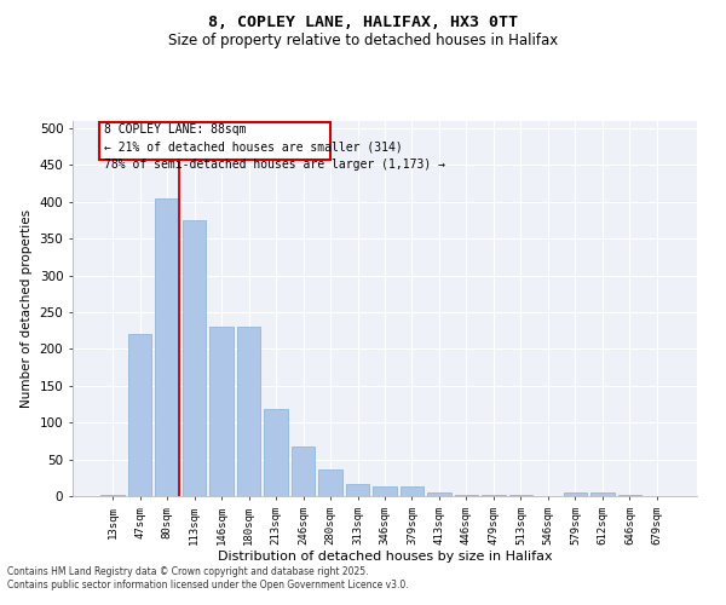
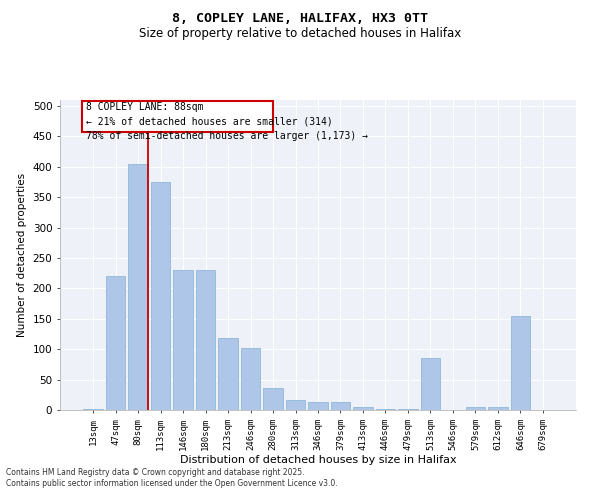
246sqm: 68 -> 102
513sqm: 1 -> 86
646sqm: 1 -> 154
